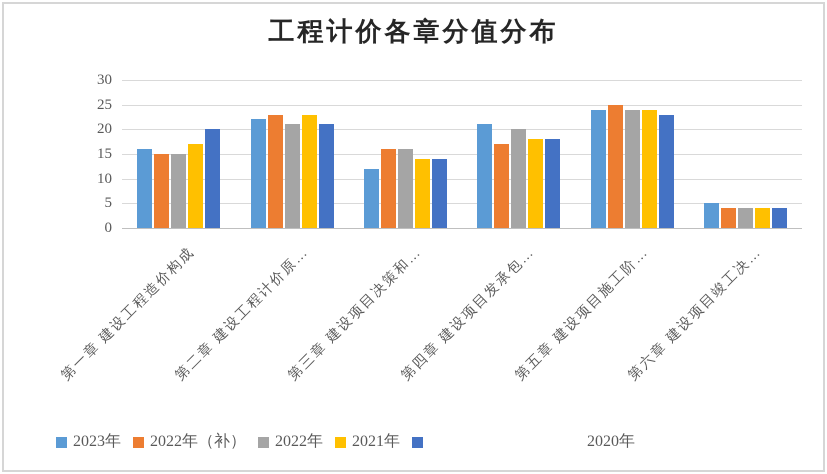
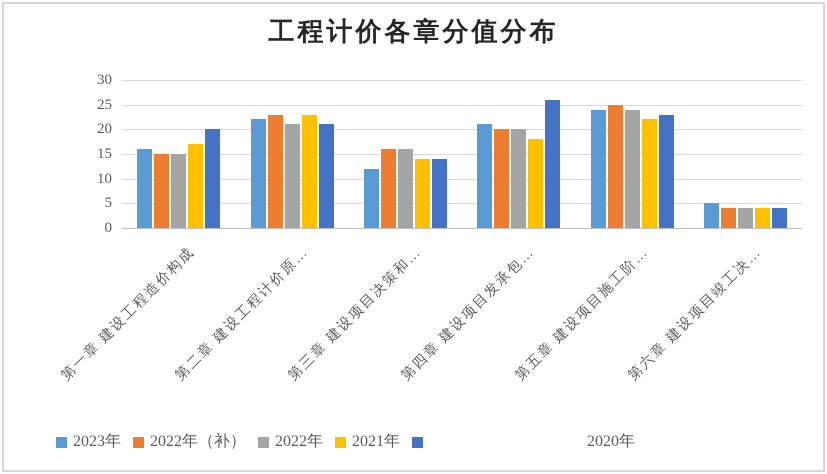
2022年（补）/第四章 建设项目发承包…: 17 -> 20
2020年/第四章 建设项目发承包…: 18 -> 26
2021年/第五章 建设项目施工阶…: 24 -> 22
